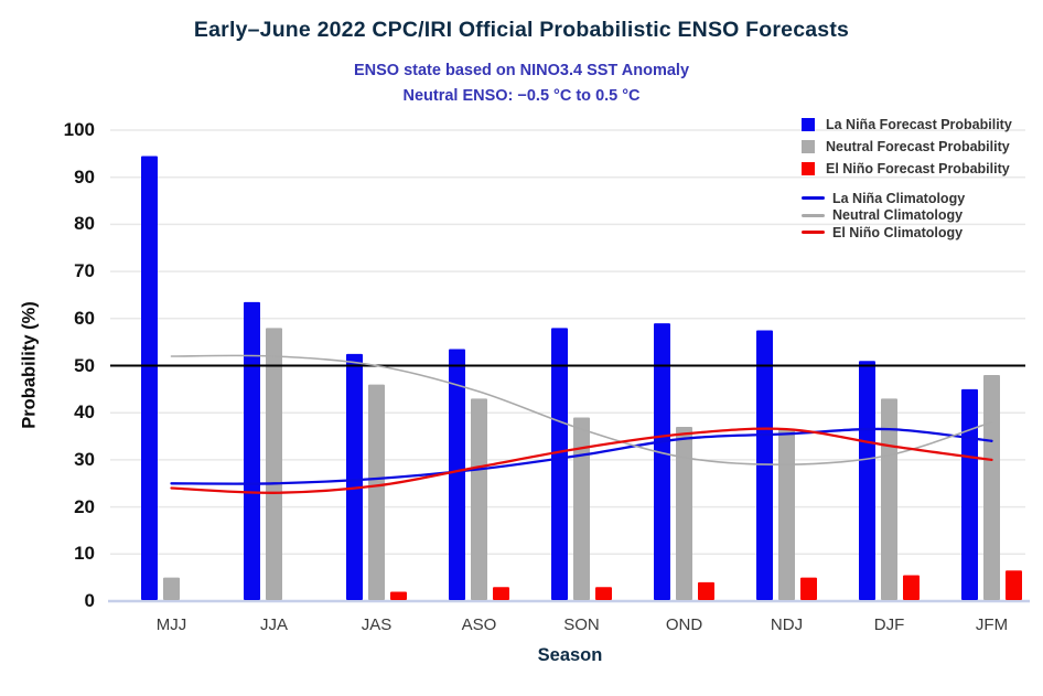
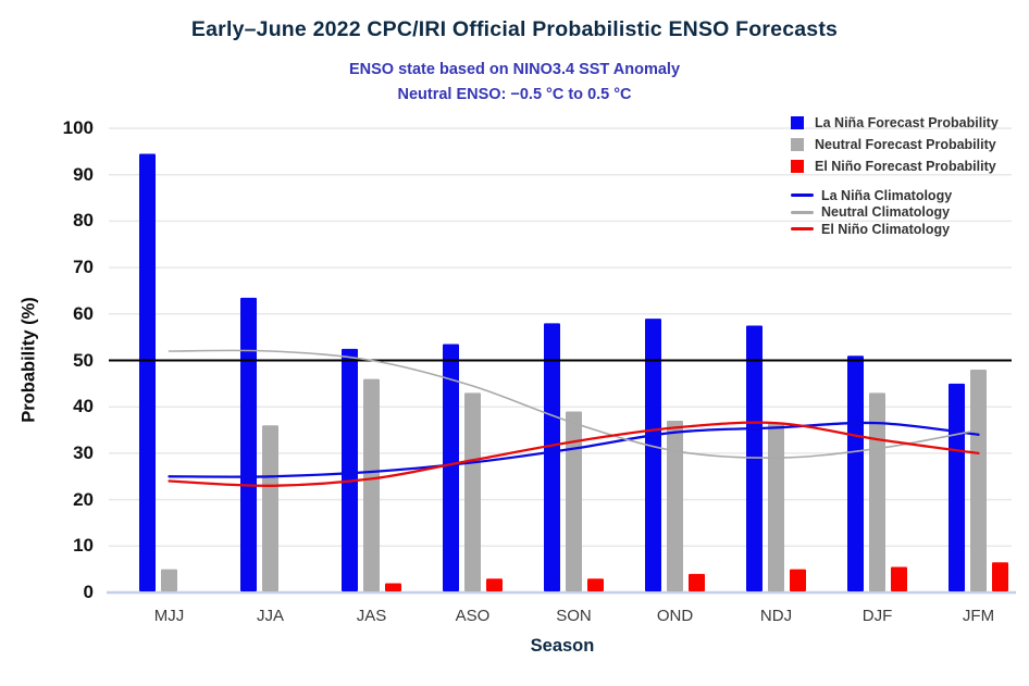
Neutral Forecast Probability/JJA: 58 -> 36
Neutral Climatology/JFM: 38 -> 35
